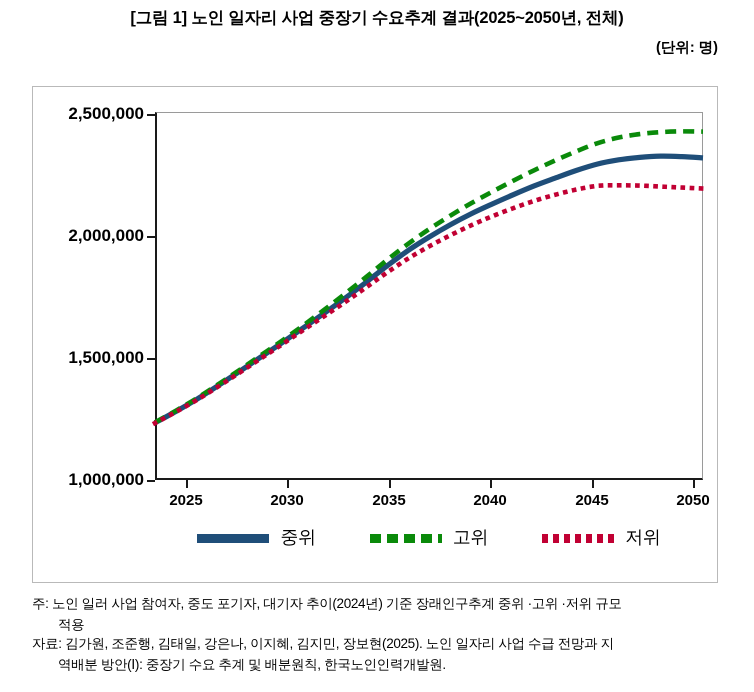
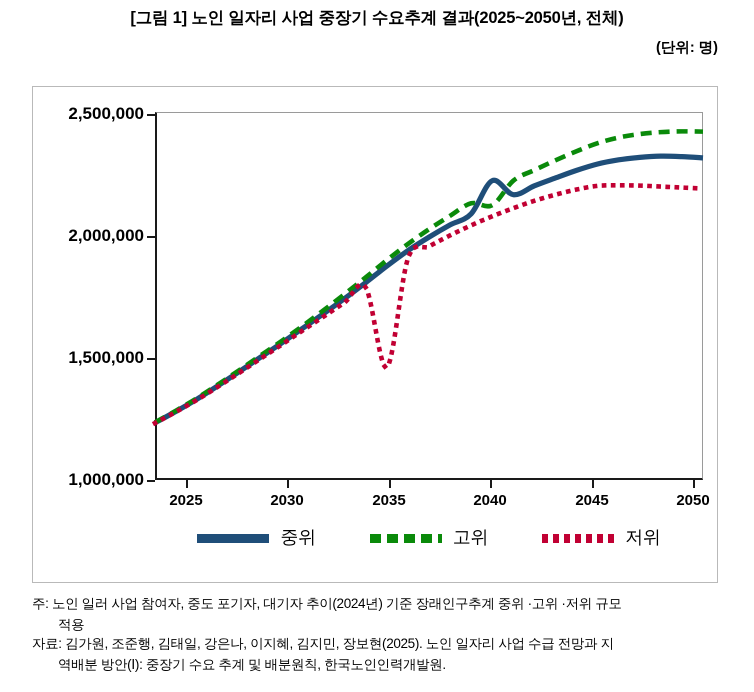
저위/2035: 1840000 -> 1460000
중위/2040: 2120000 -> 2220000
고위/2040: 2180000 -> 2120000
